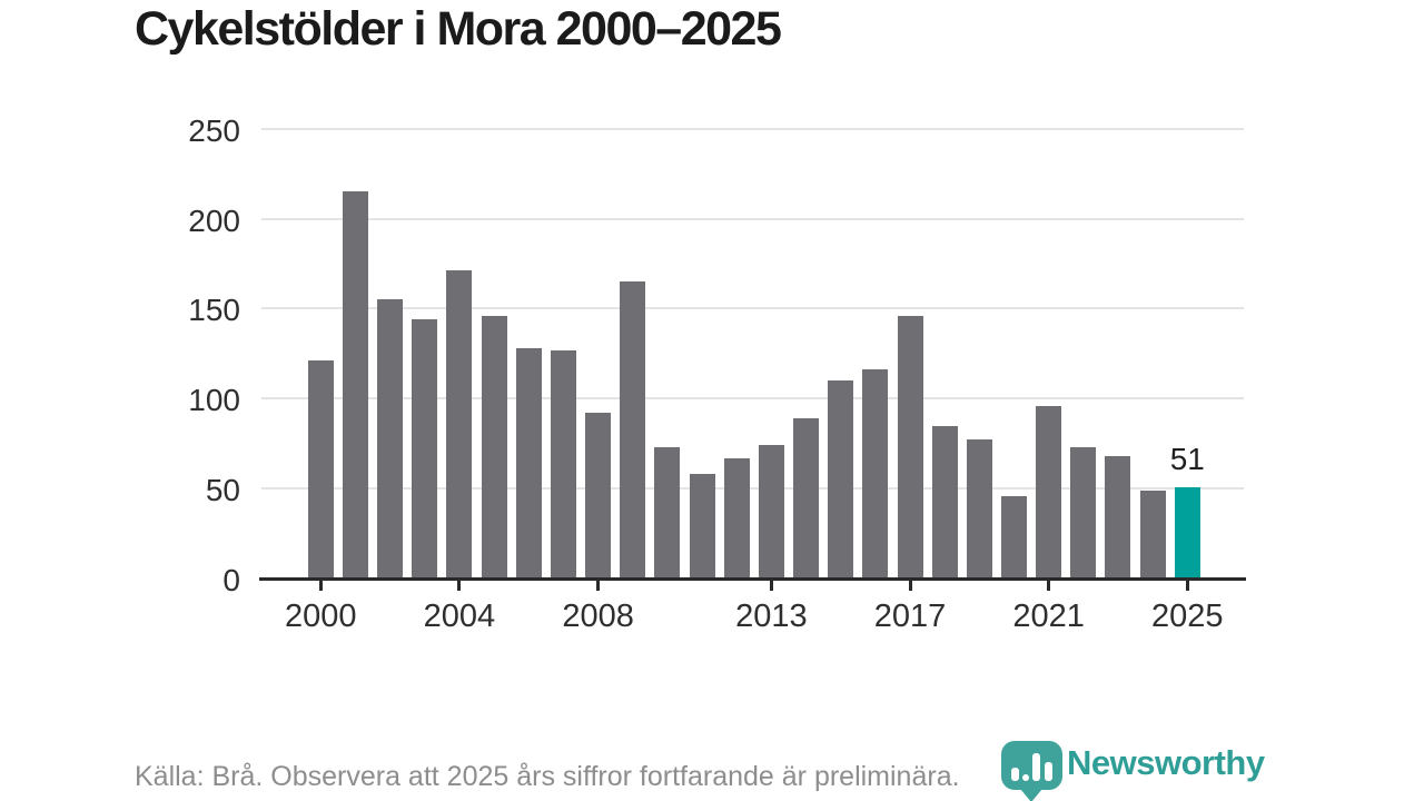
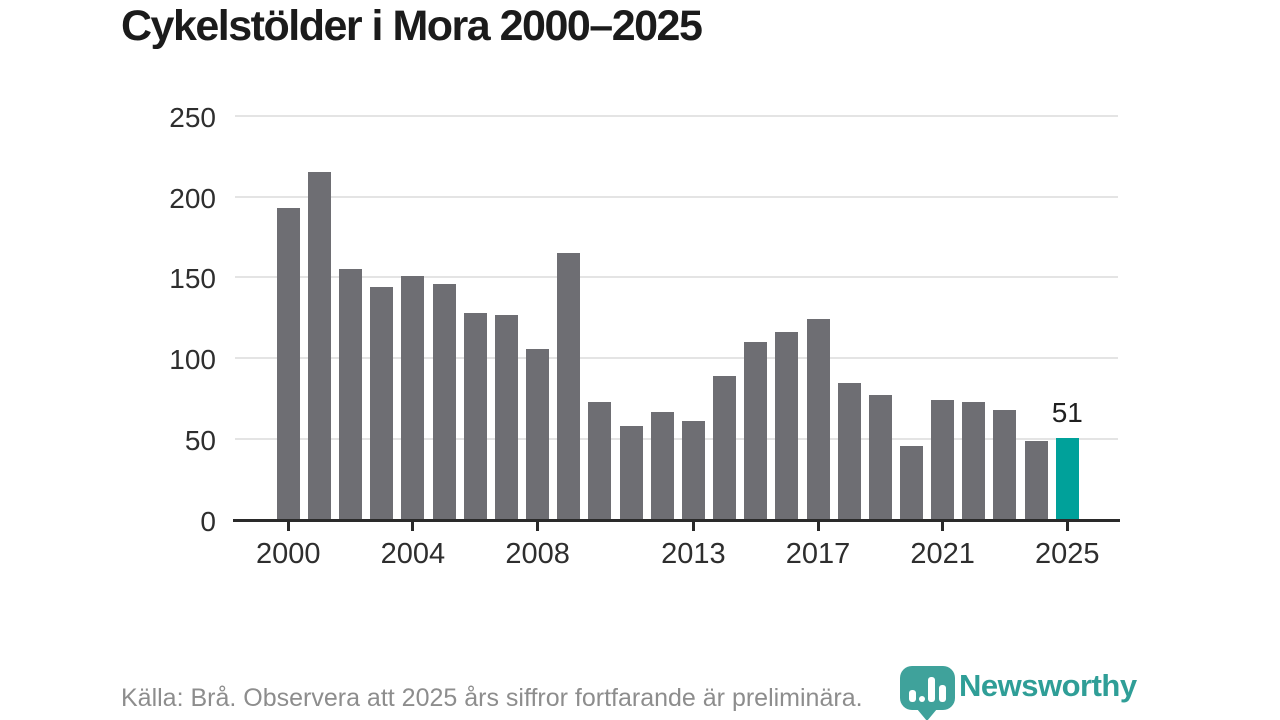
2000: 121 -> 193
2004: 171 -> 151
2008: 92 -> 106
2013: 74 -> 61
2017: 146 -> 124
2021: 96 -> 74
